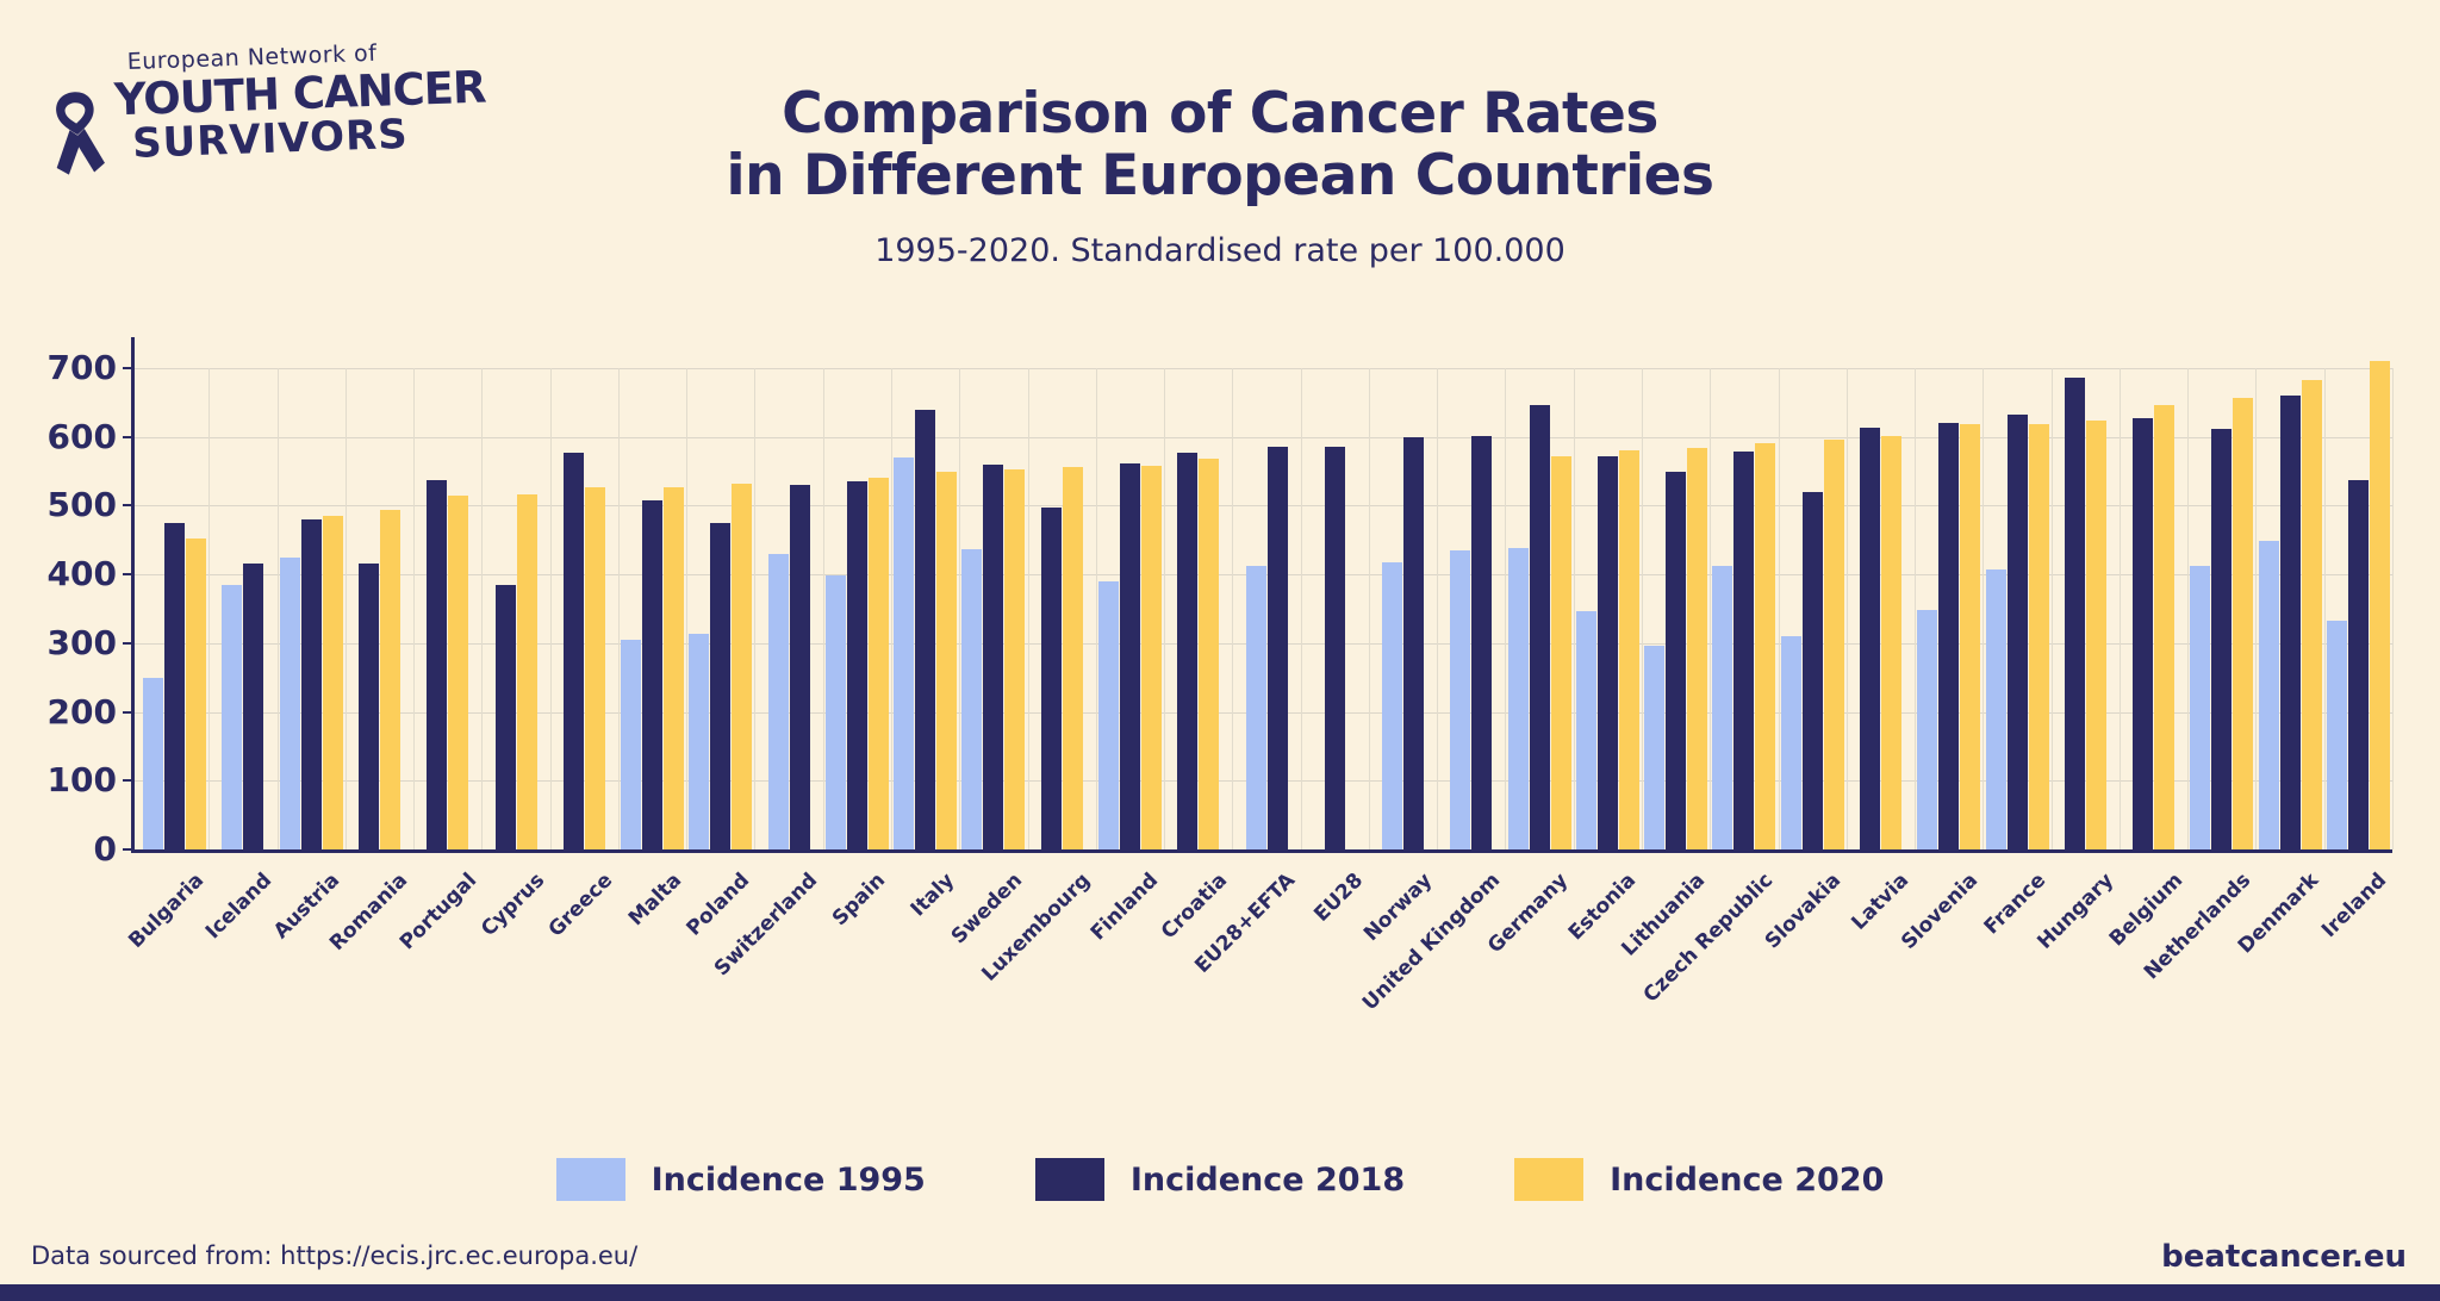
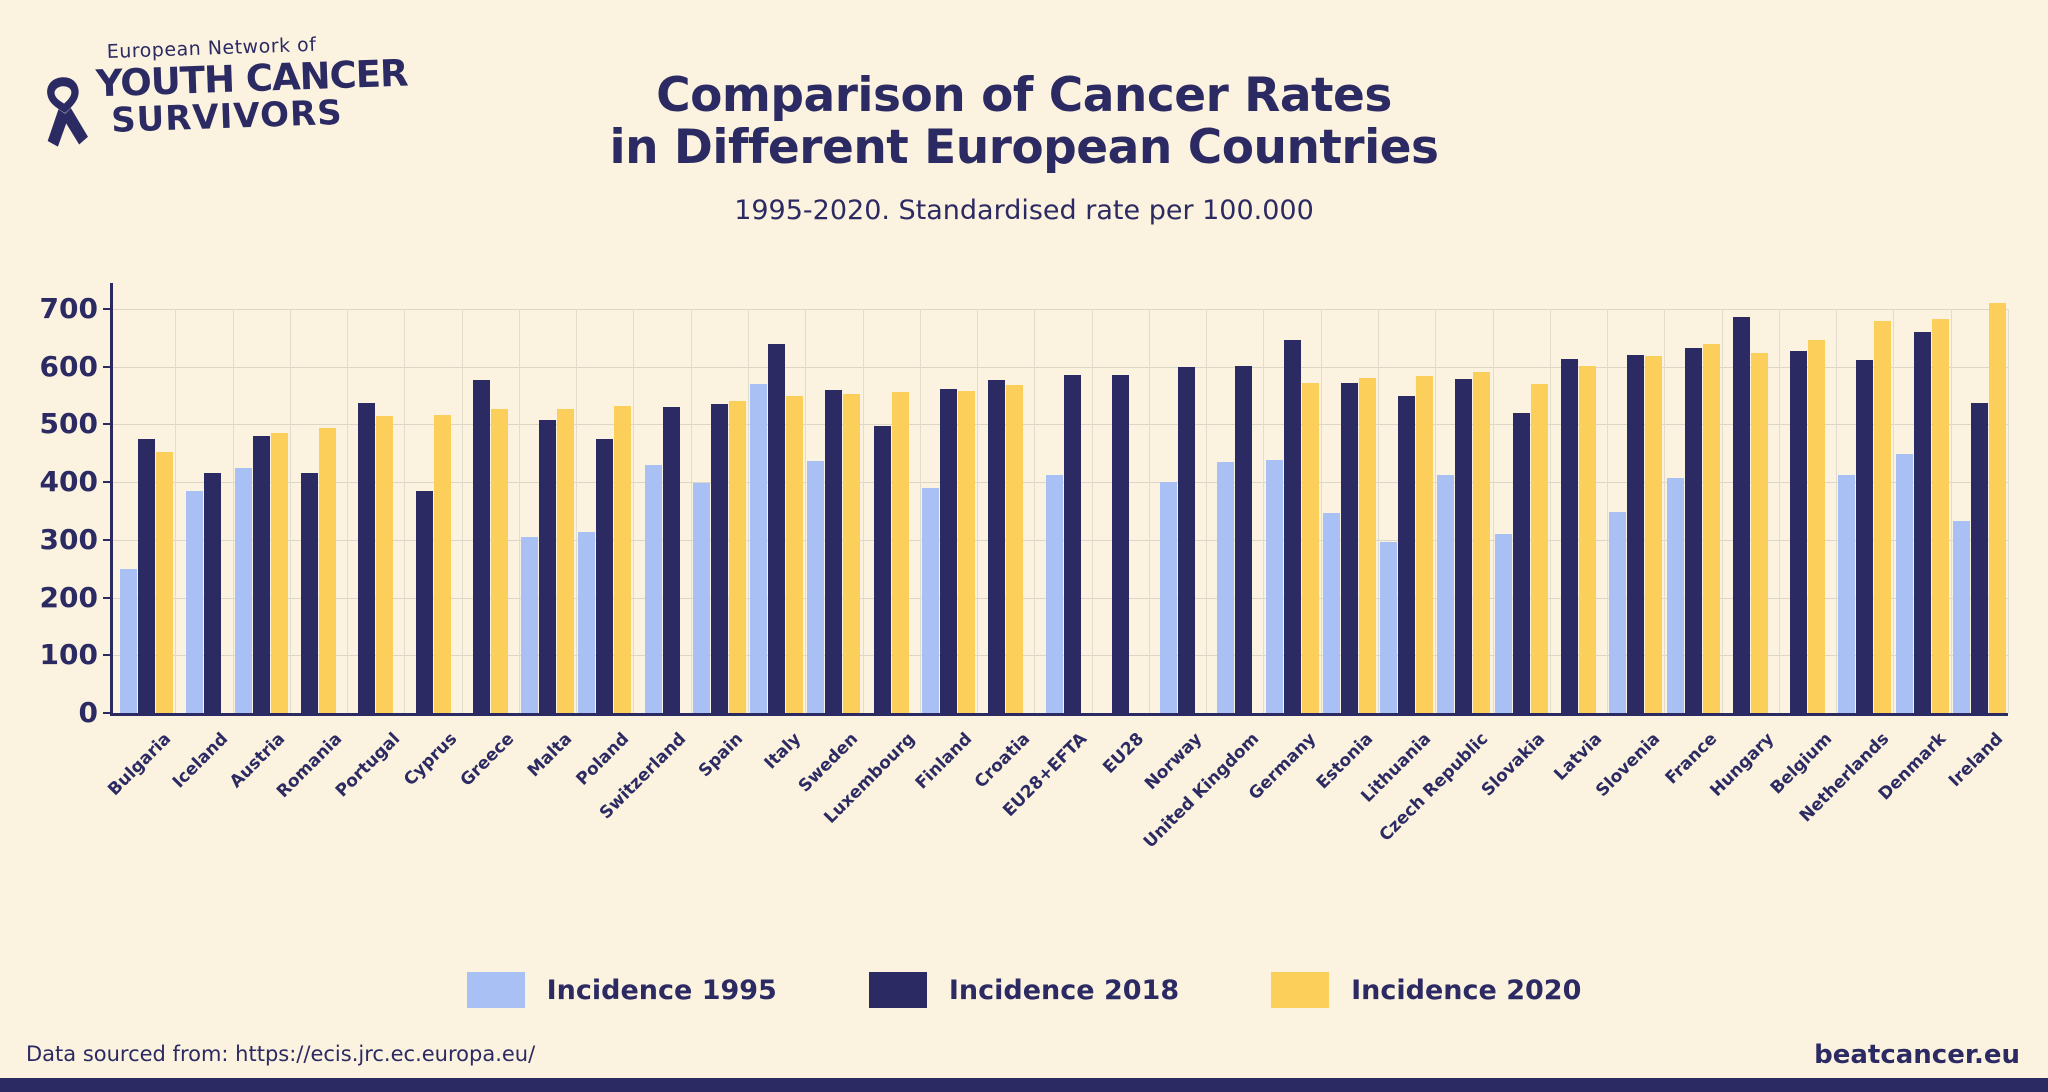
Incidence 1995/Norway: 420 -> 400
Incidence 2020/Slovakia: 600 -> 570
Incidence 2020/France: 620 -> 640
Incidence 2020/Netherlands: 660 -> 680
